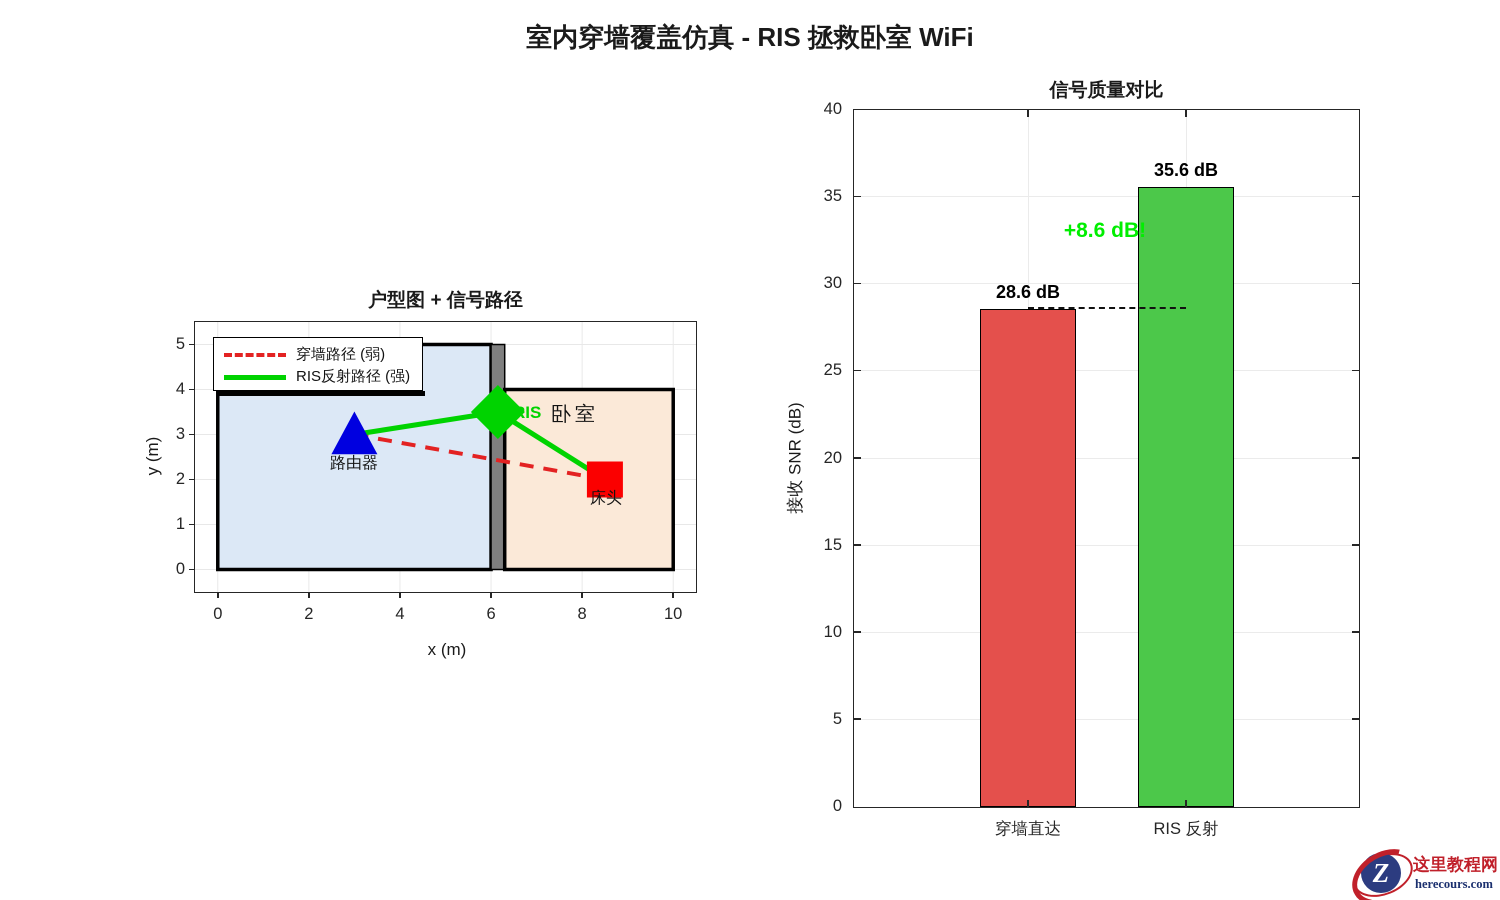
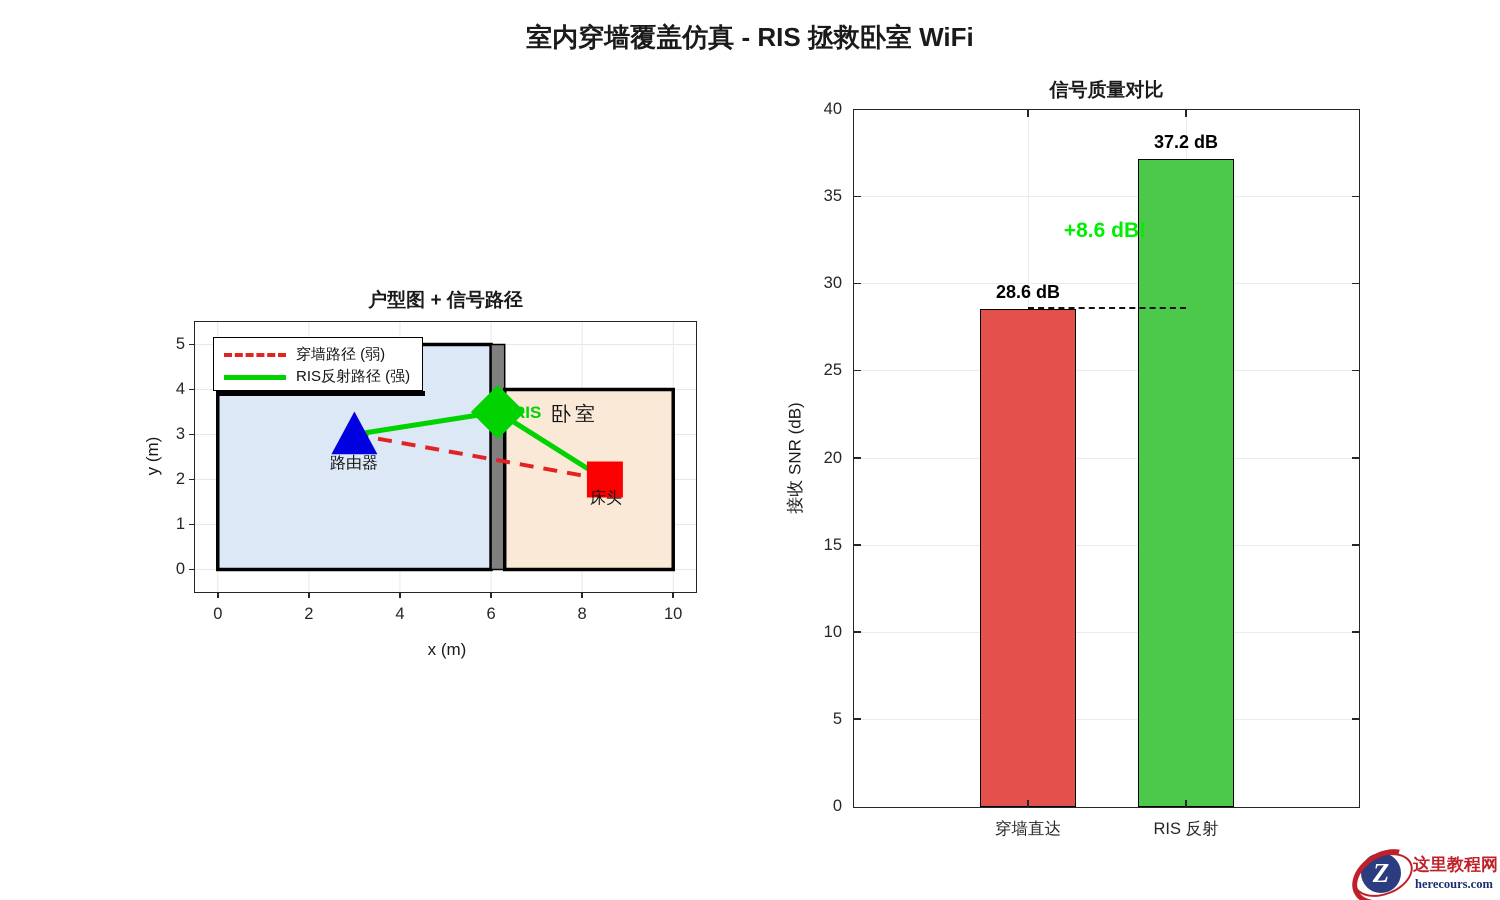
信号质量对比/RIS 反射: 35.6 -> 37.2
